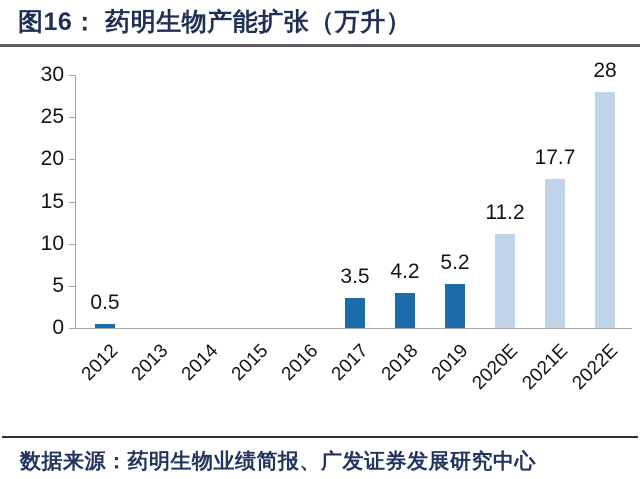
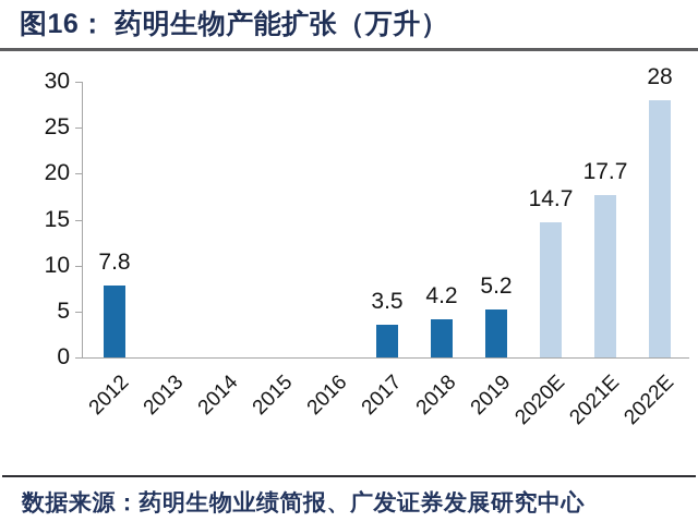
2012: 0.5 -> 7.8
2020E: 11.2 -> 14.7
